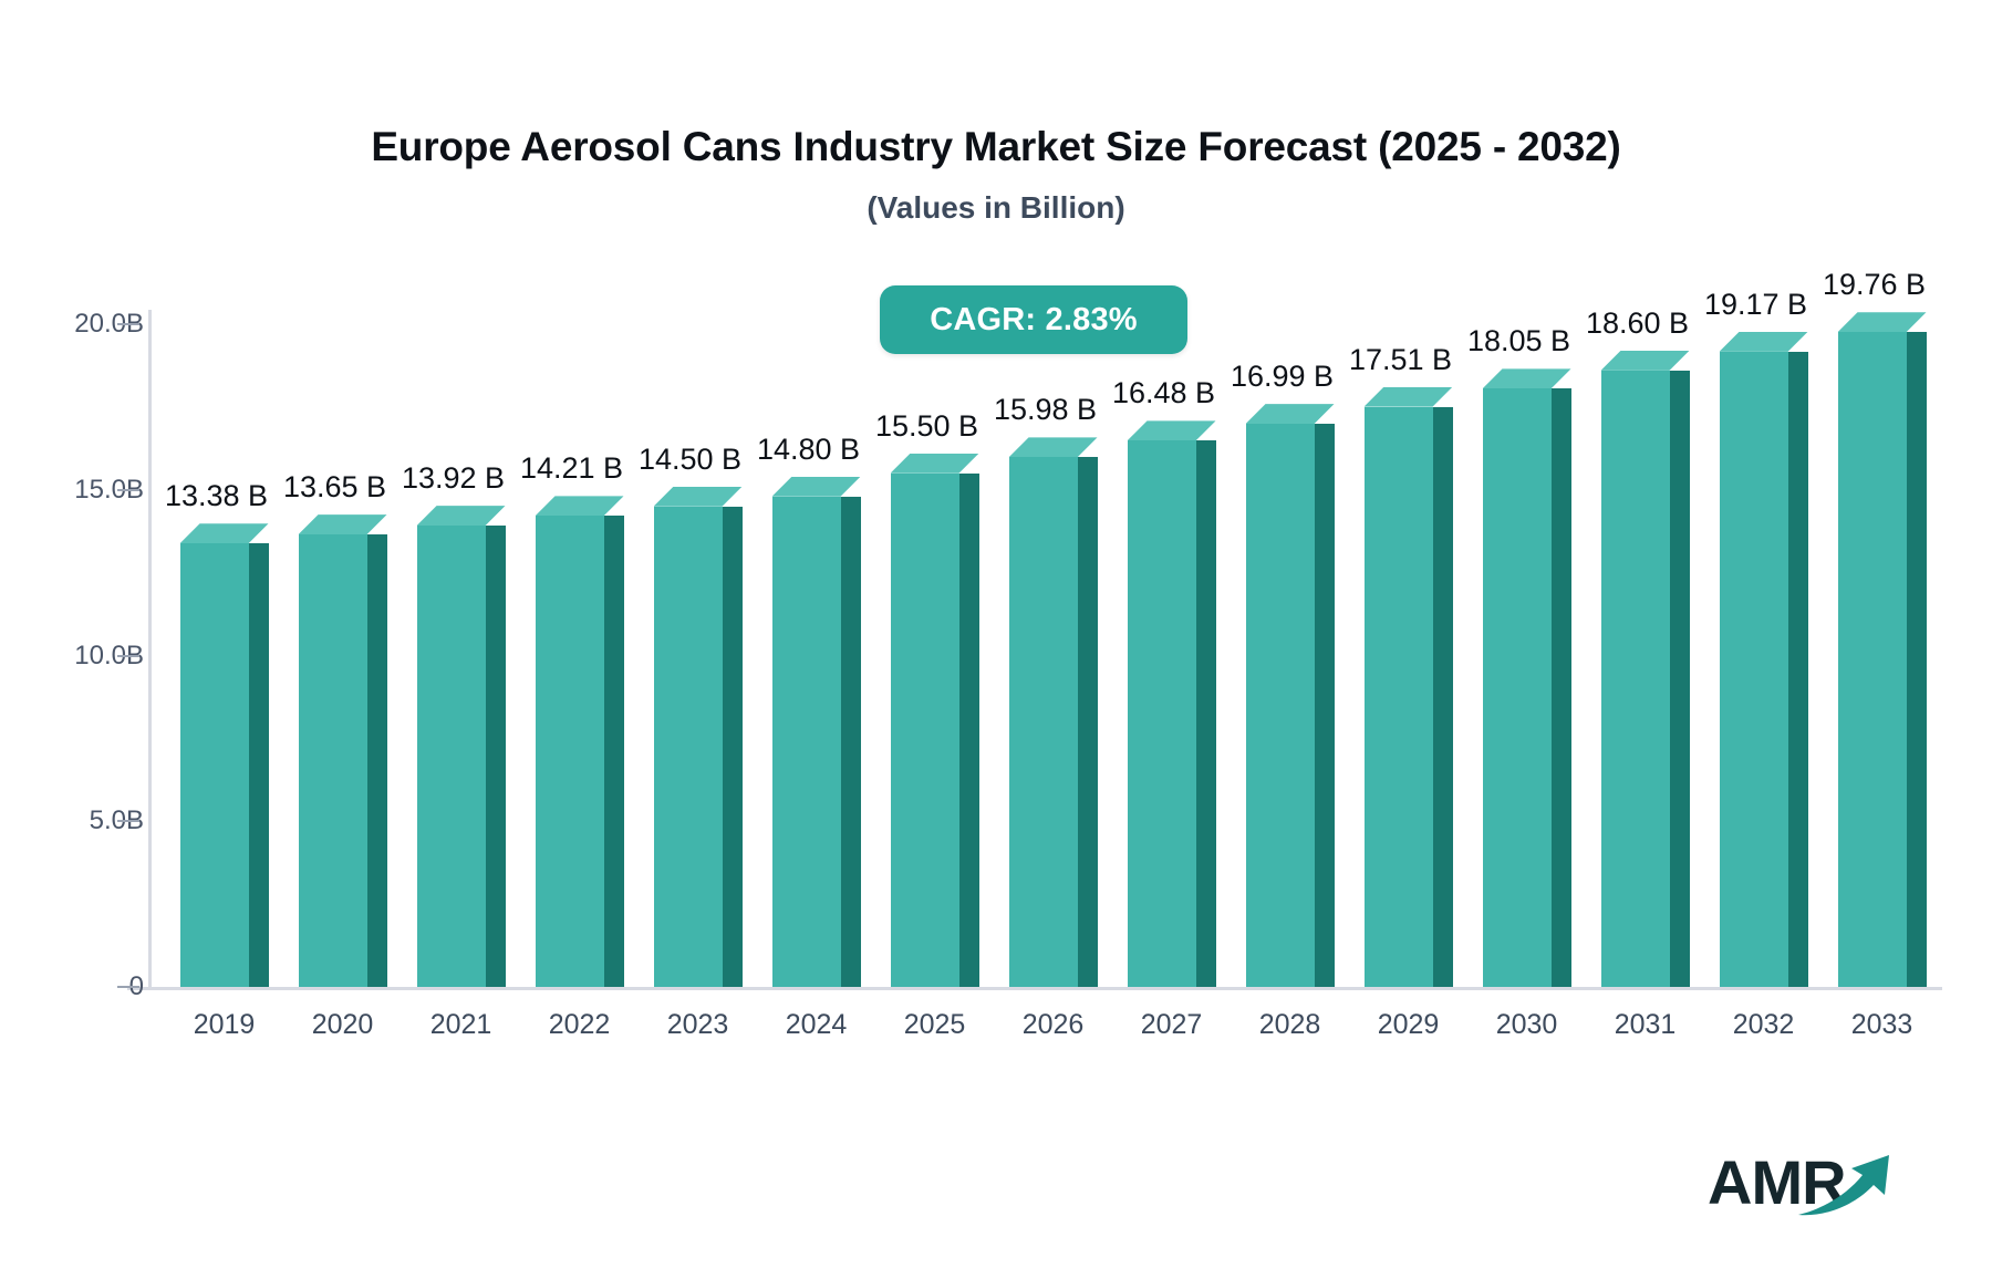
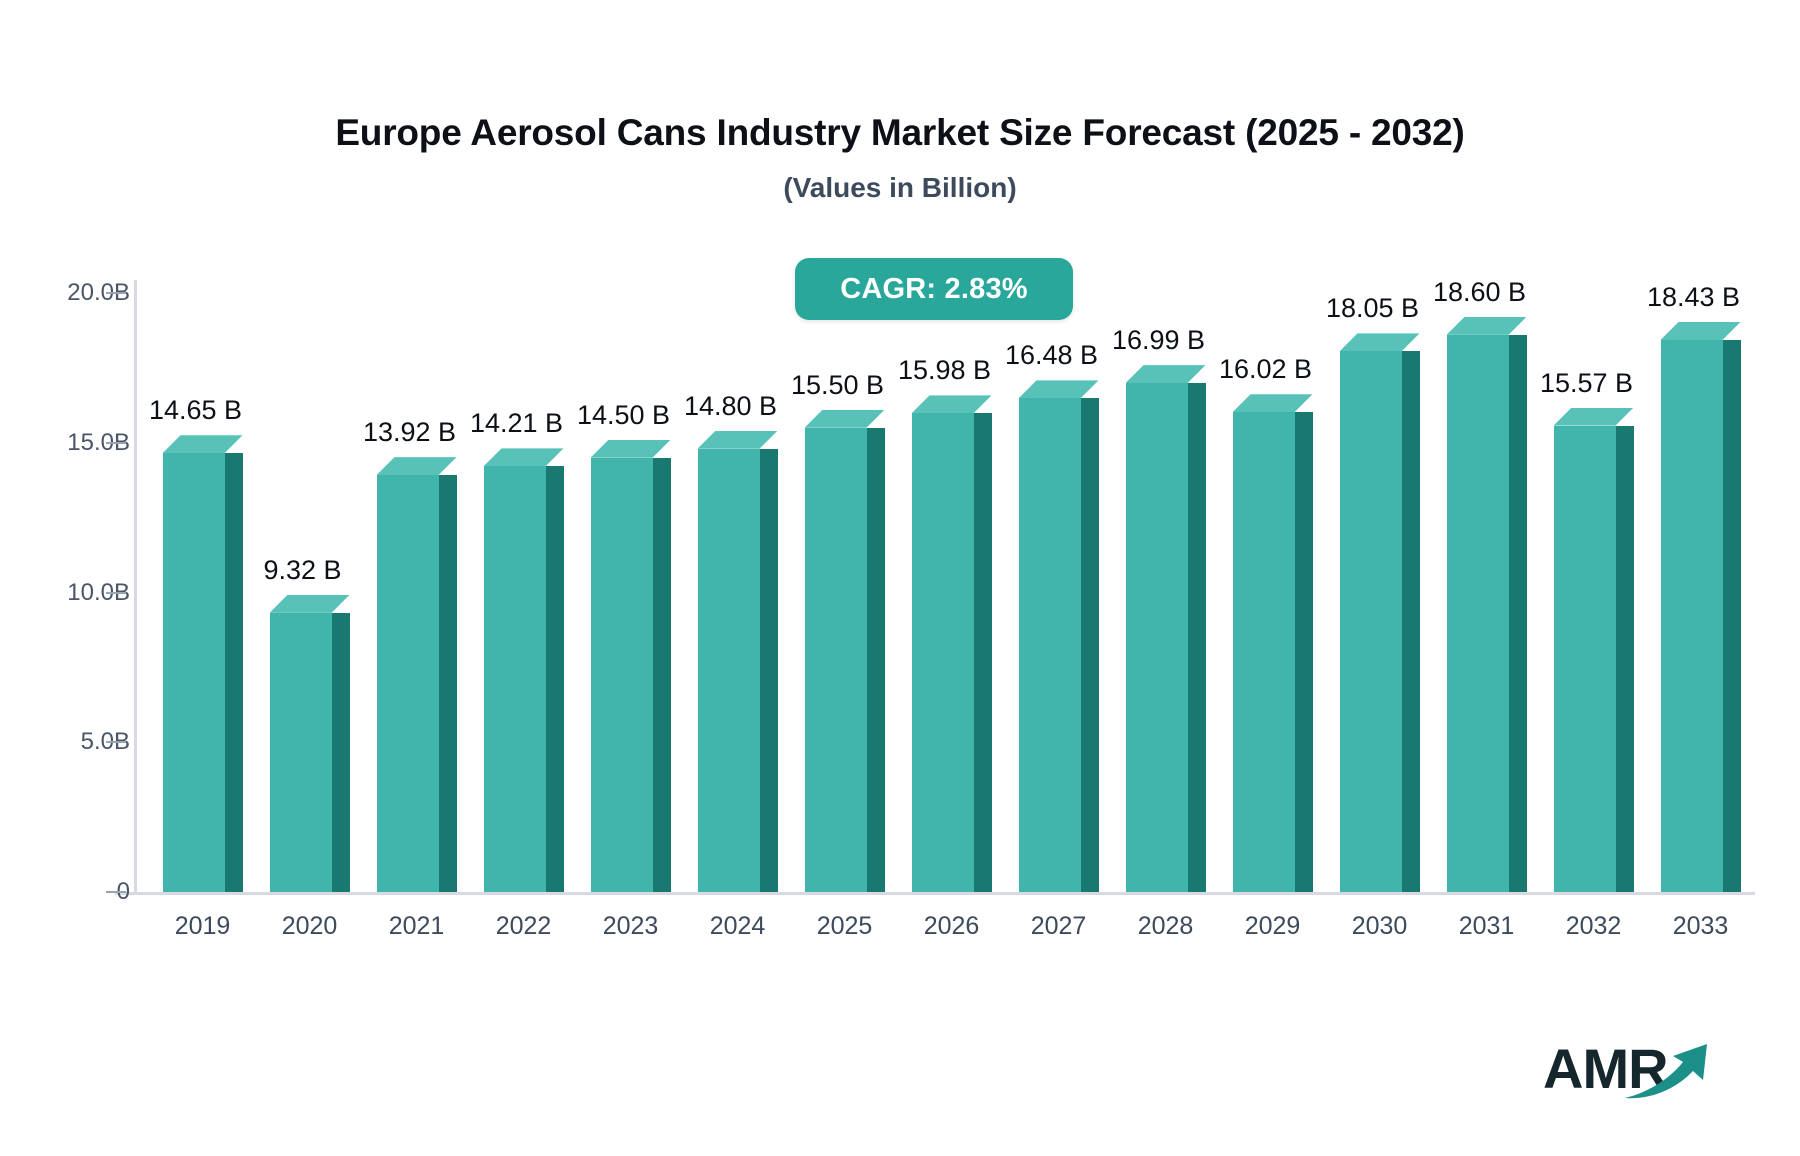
2019: 13.38 -> 14.65
2020: 13.65 -> 9.32
2029: 17.51 -> 16.02
2032: 19.17 -> 15.57
2033: 19.76 -> 18.43
